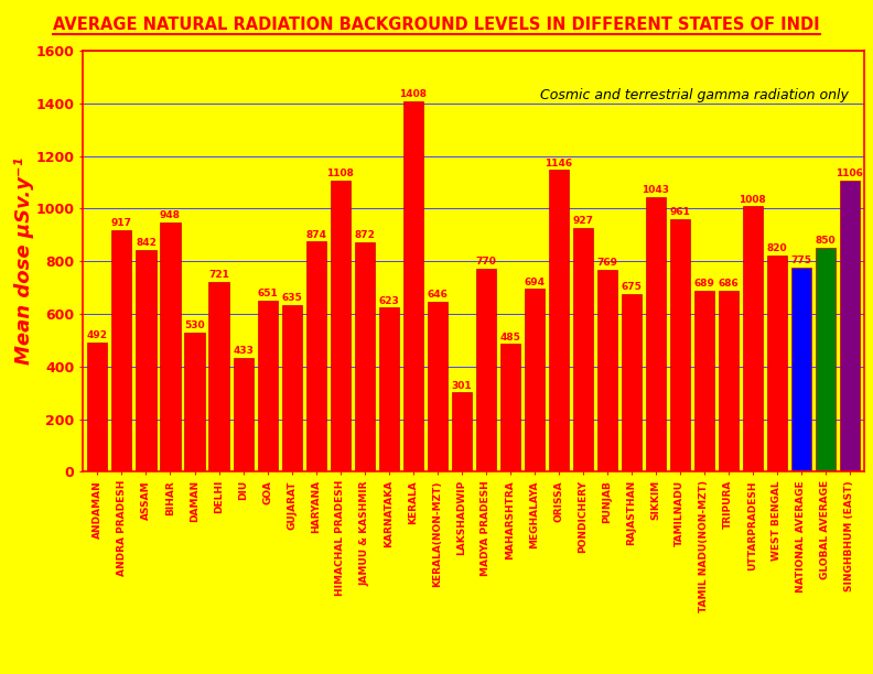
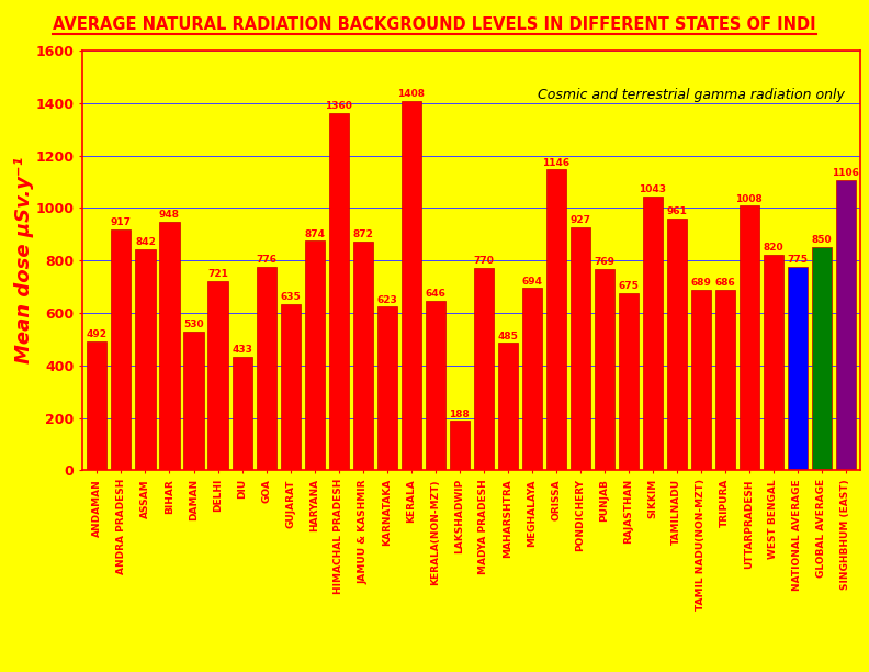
GOA: 651 -> 776
HIMACHAL PRADESH: 1108 -> 1360
LAKSHADWIP: 301 -> 188
